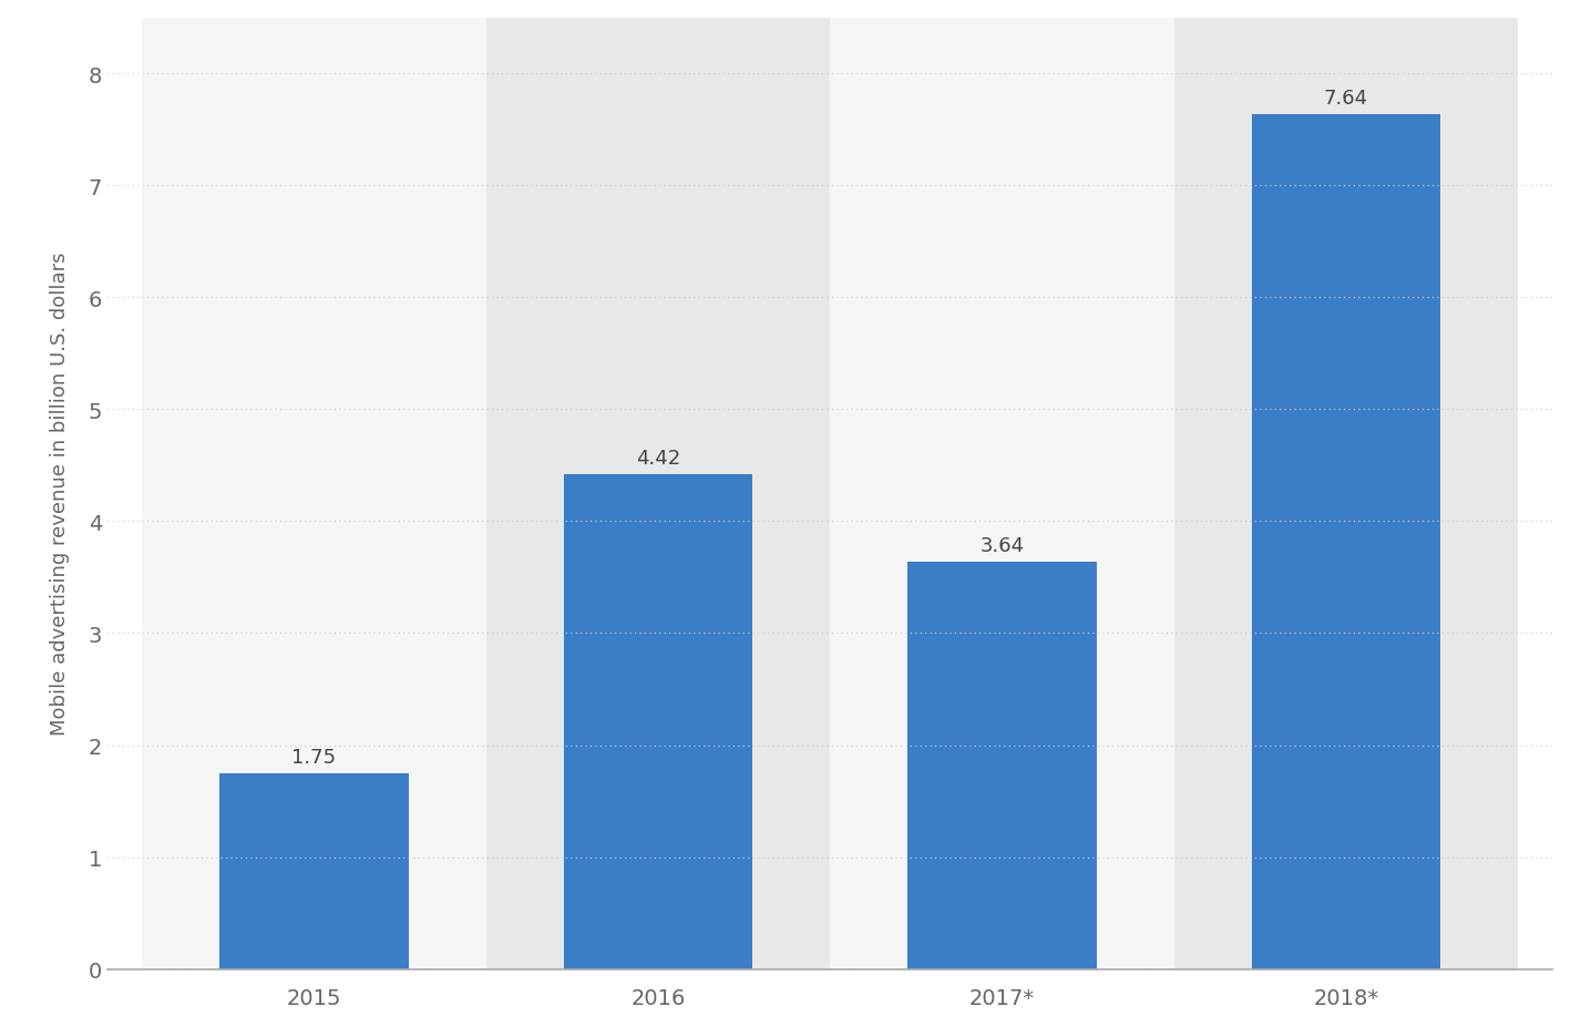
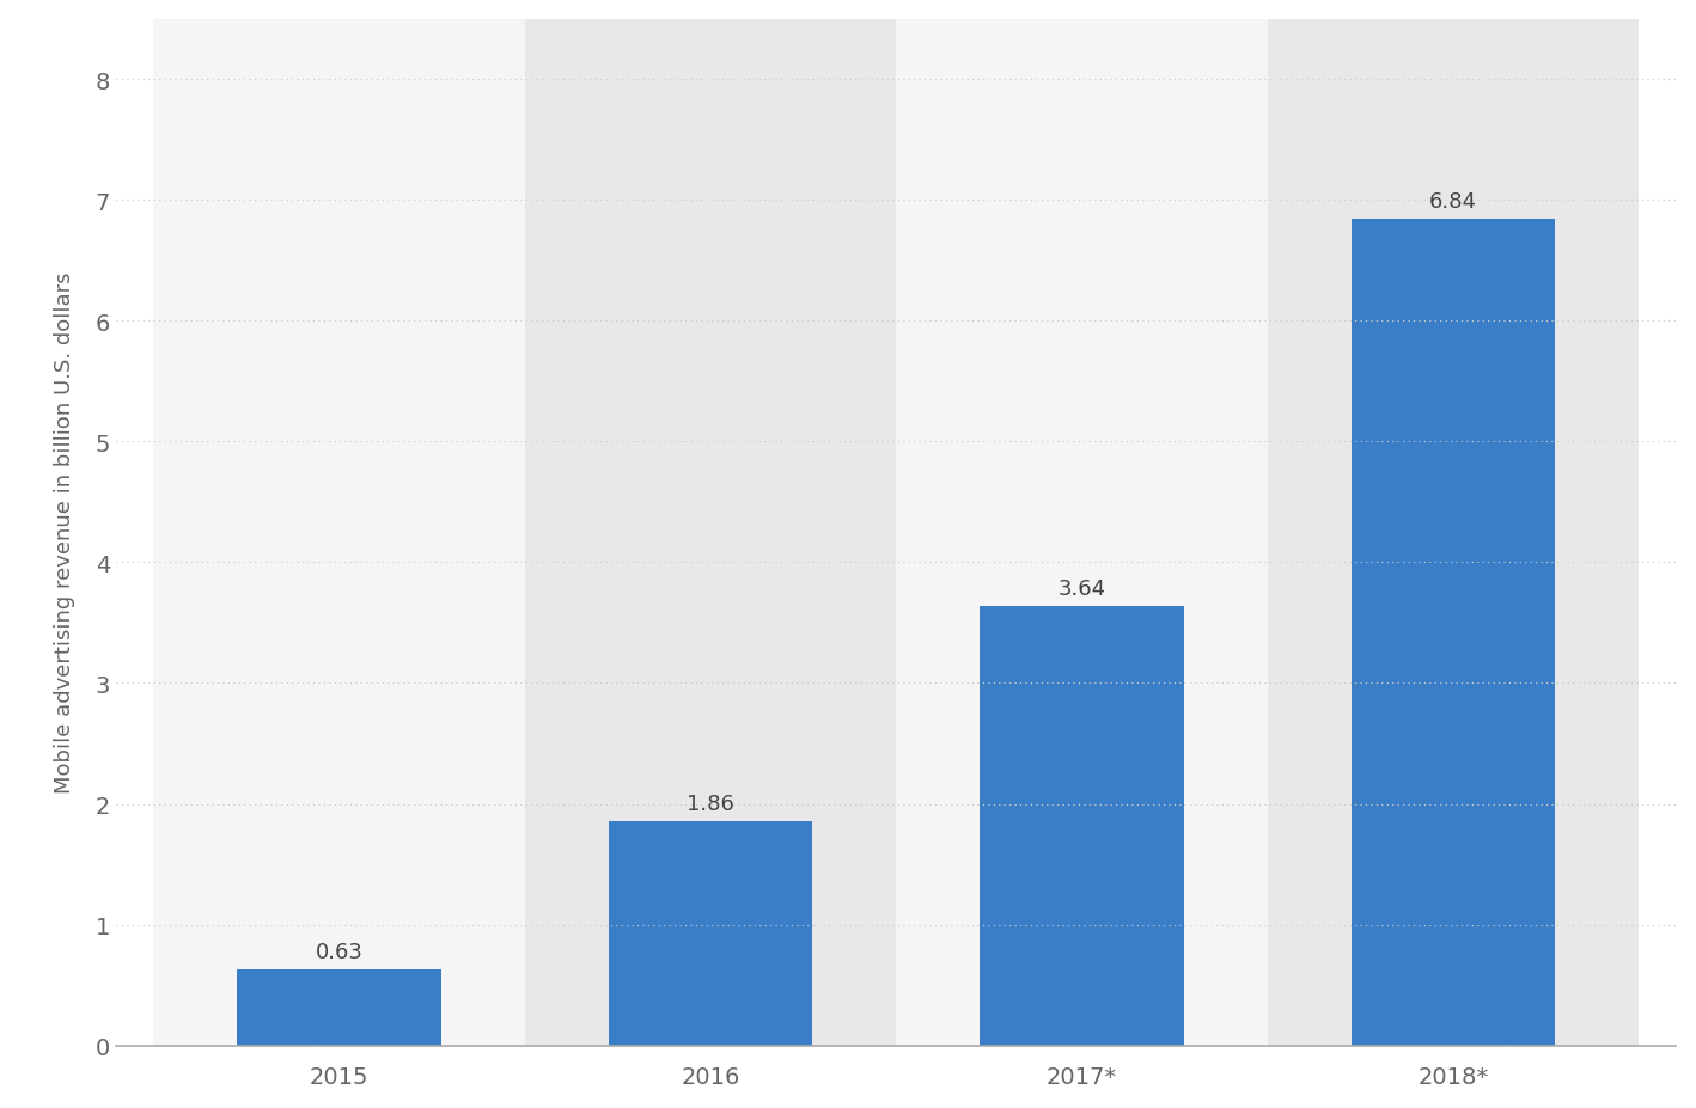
2015: 1.75 -> 0.63
2016: 4.42 -> 1.86
2018*: 7.64 -> 6.84
